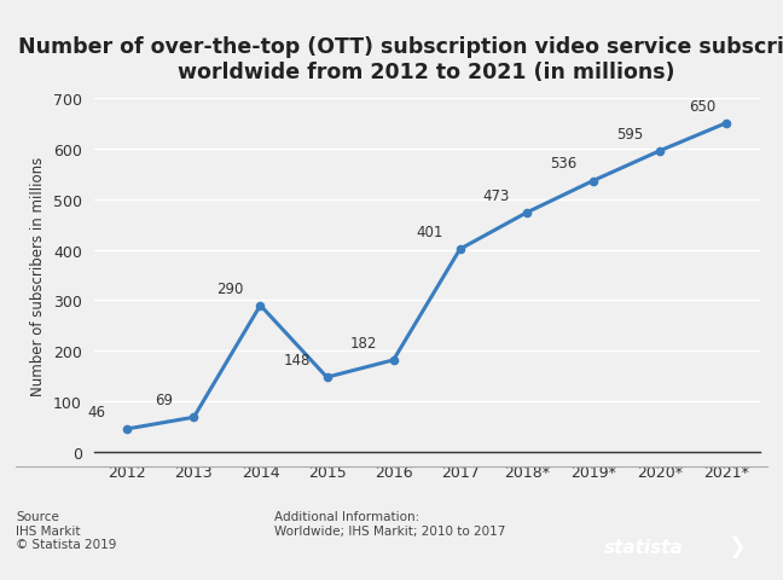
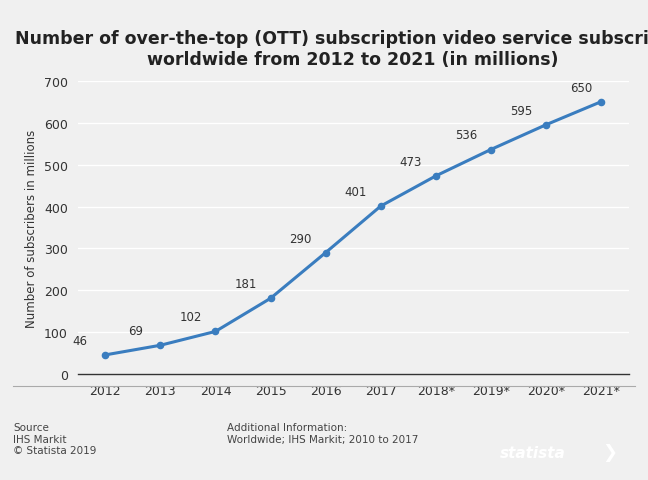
2014: 290 -> 102
2015: 148 -> 181
2016: 182 -> 290
